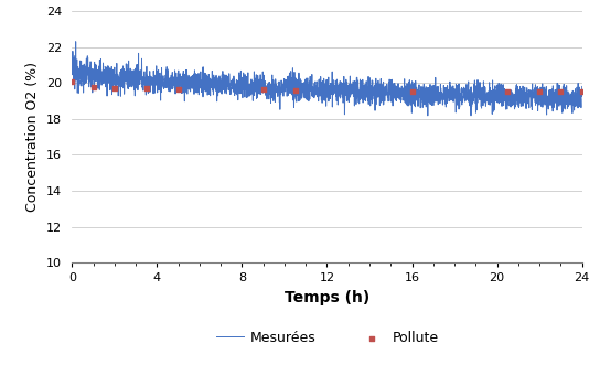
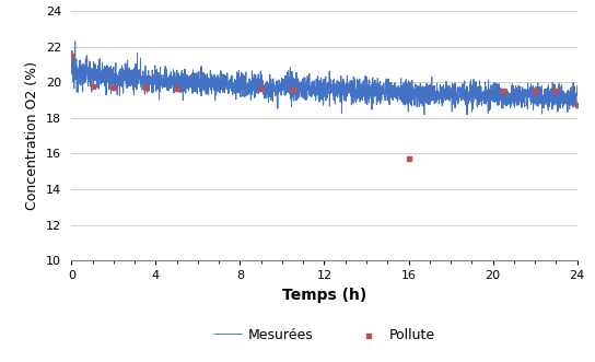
Pollute/0: 20.1 -> 21.5
Pollute/16: 19.6 -> 15.7
Pollute/24: 19.5 -> 18.7
